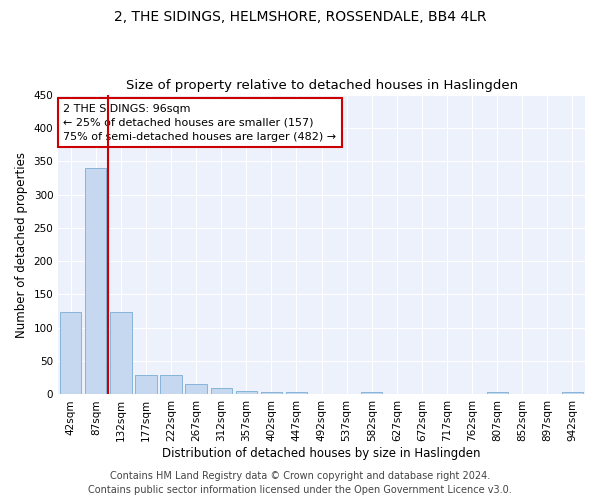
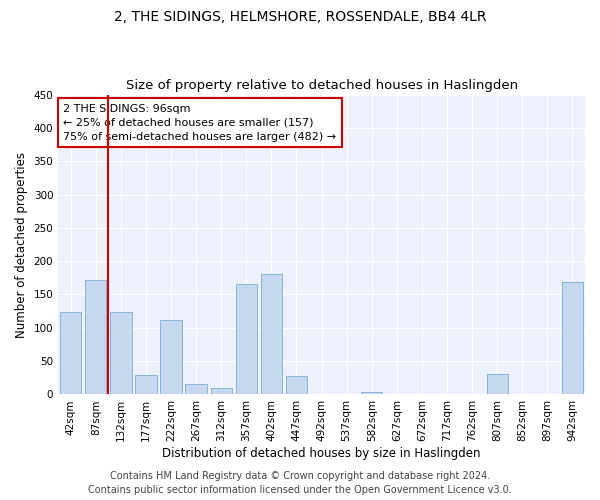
87sqm: 340 -> 172
222sqm: 29 -> 112
357sqm: 5 -> 166
402sqm: 4 -> 180
447sqm: 4 -> 28
807sqm: 4 -> 30
942sqm: 4 -> 168
